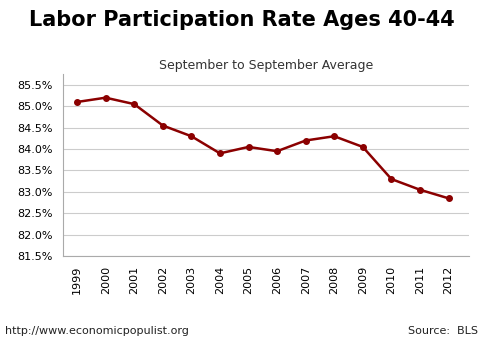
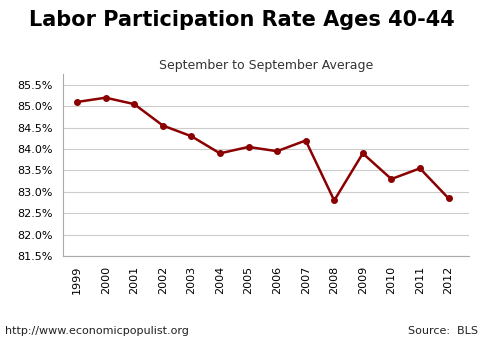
2008: 84.30% -> 82.80%
2009: 84.05% -> 83.90%
2011: 83.05% -> 83.55%
